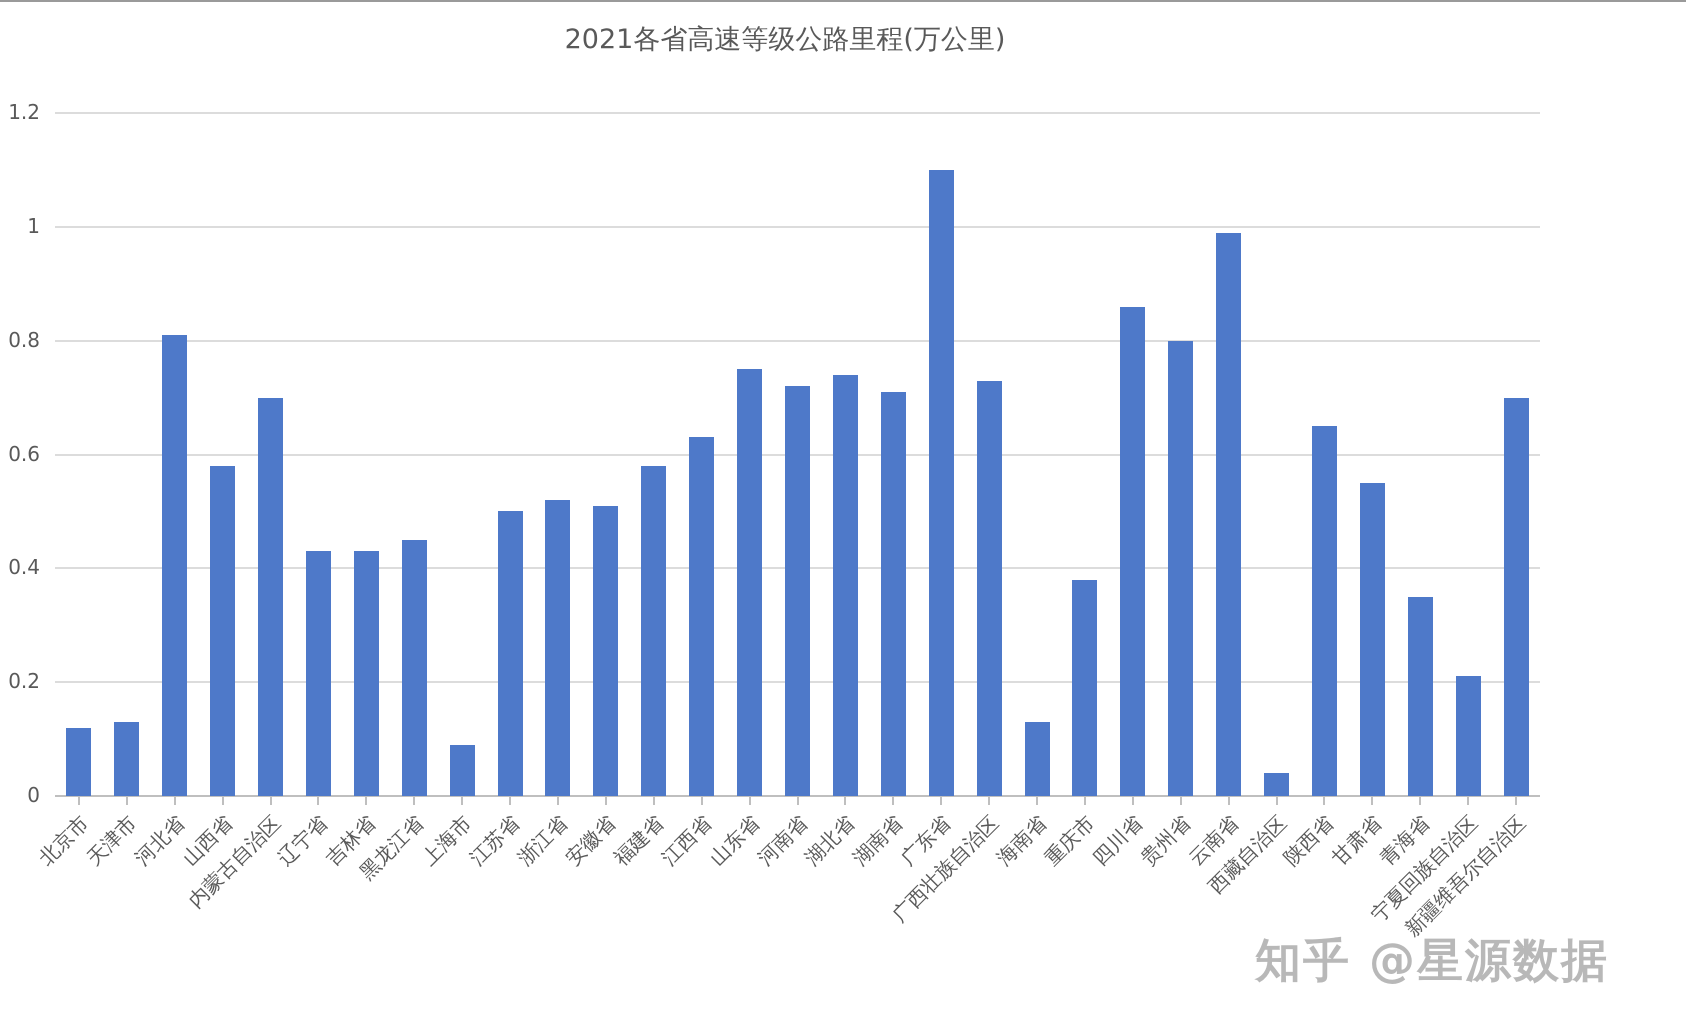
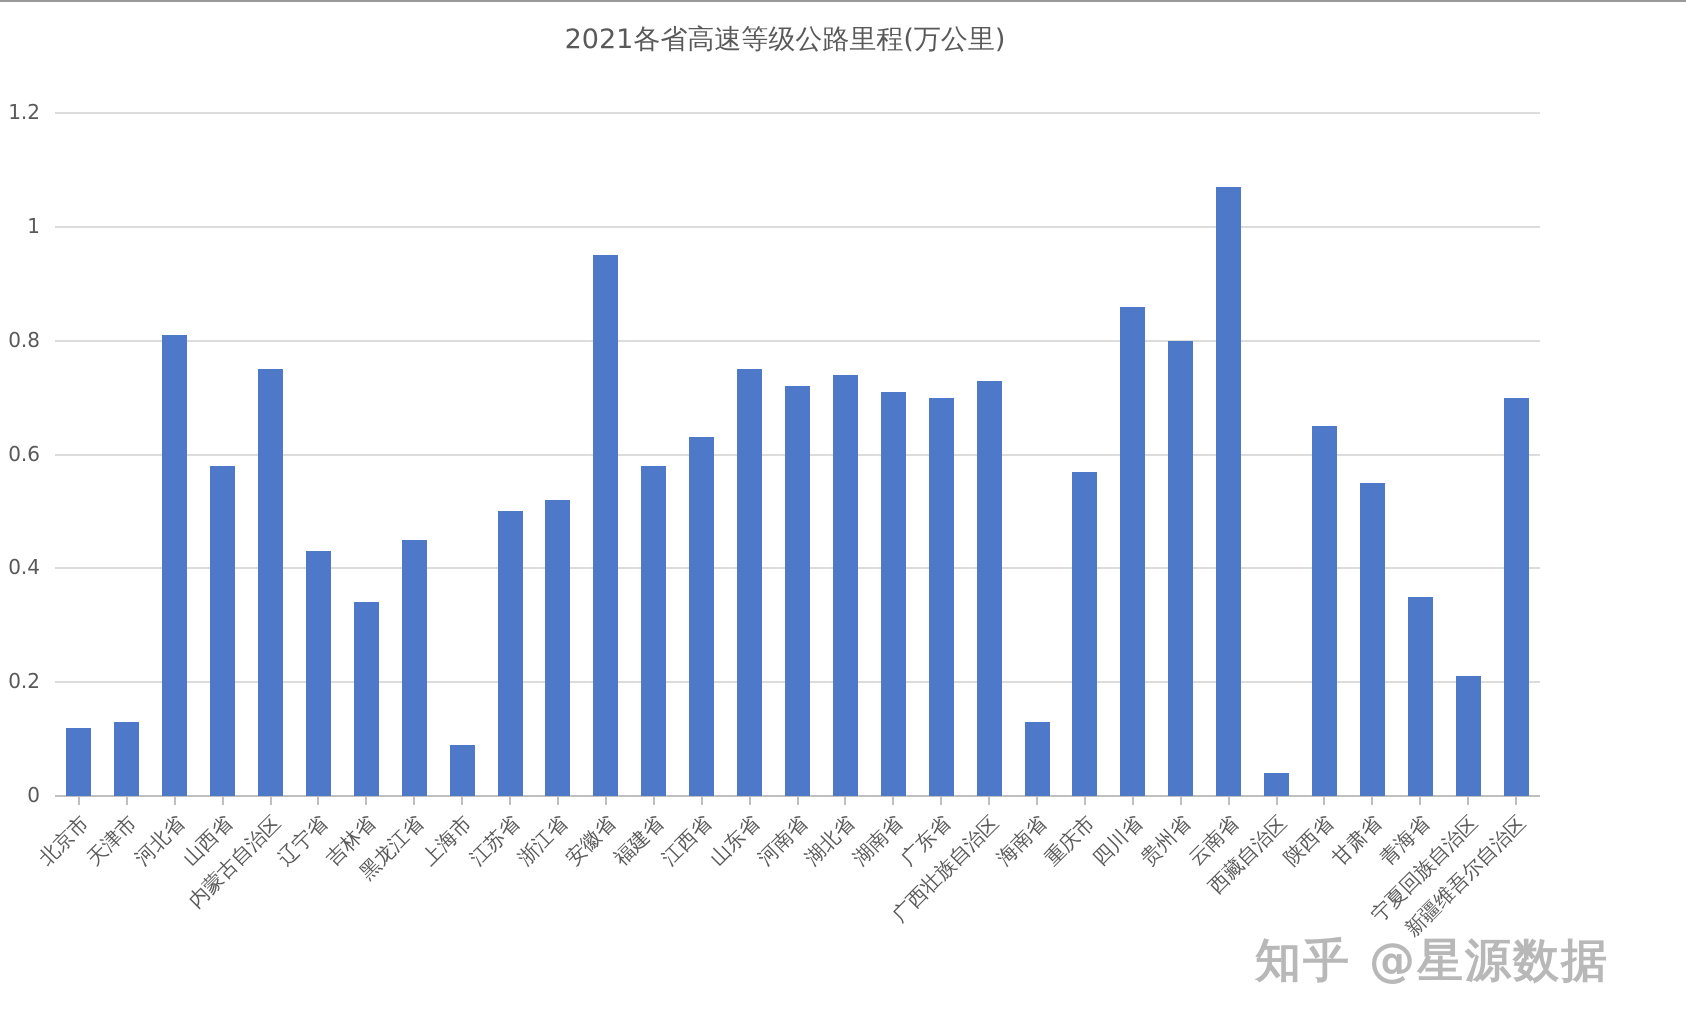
内蒙古自治区: 0.70 -> 0.75
吉林省: 0.43 -> 0.34
安徽省: 0.51 -> 0.95
广东省: 1.10 -> 0.70
重庆市: 0.38 -> 0.57
云南省: 0.99 -> 1.07
